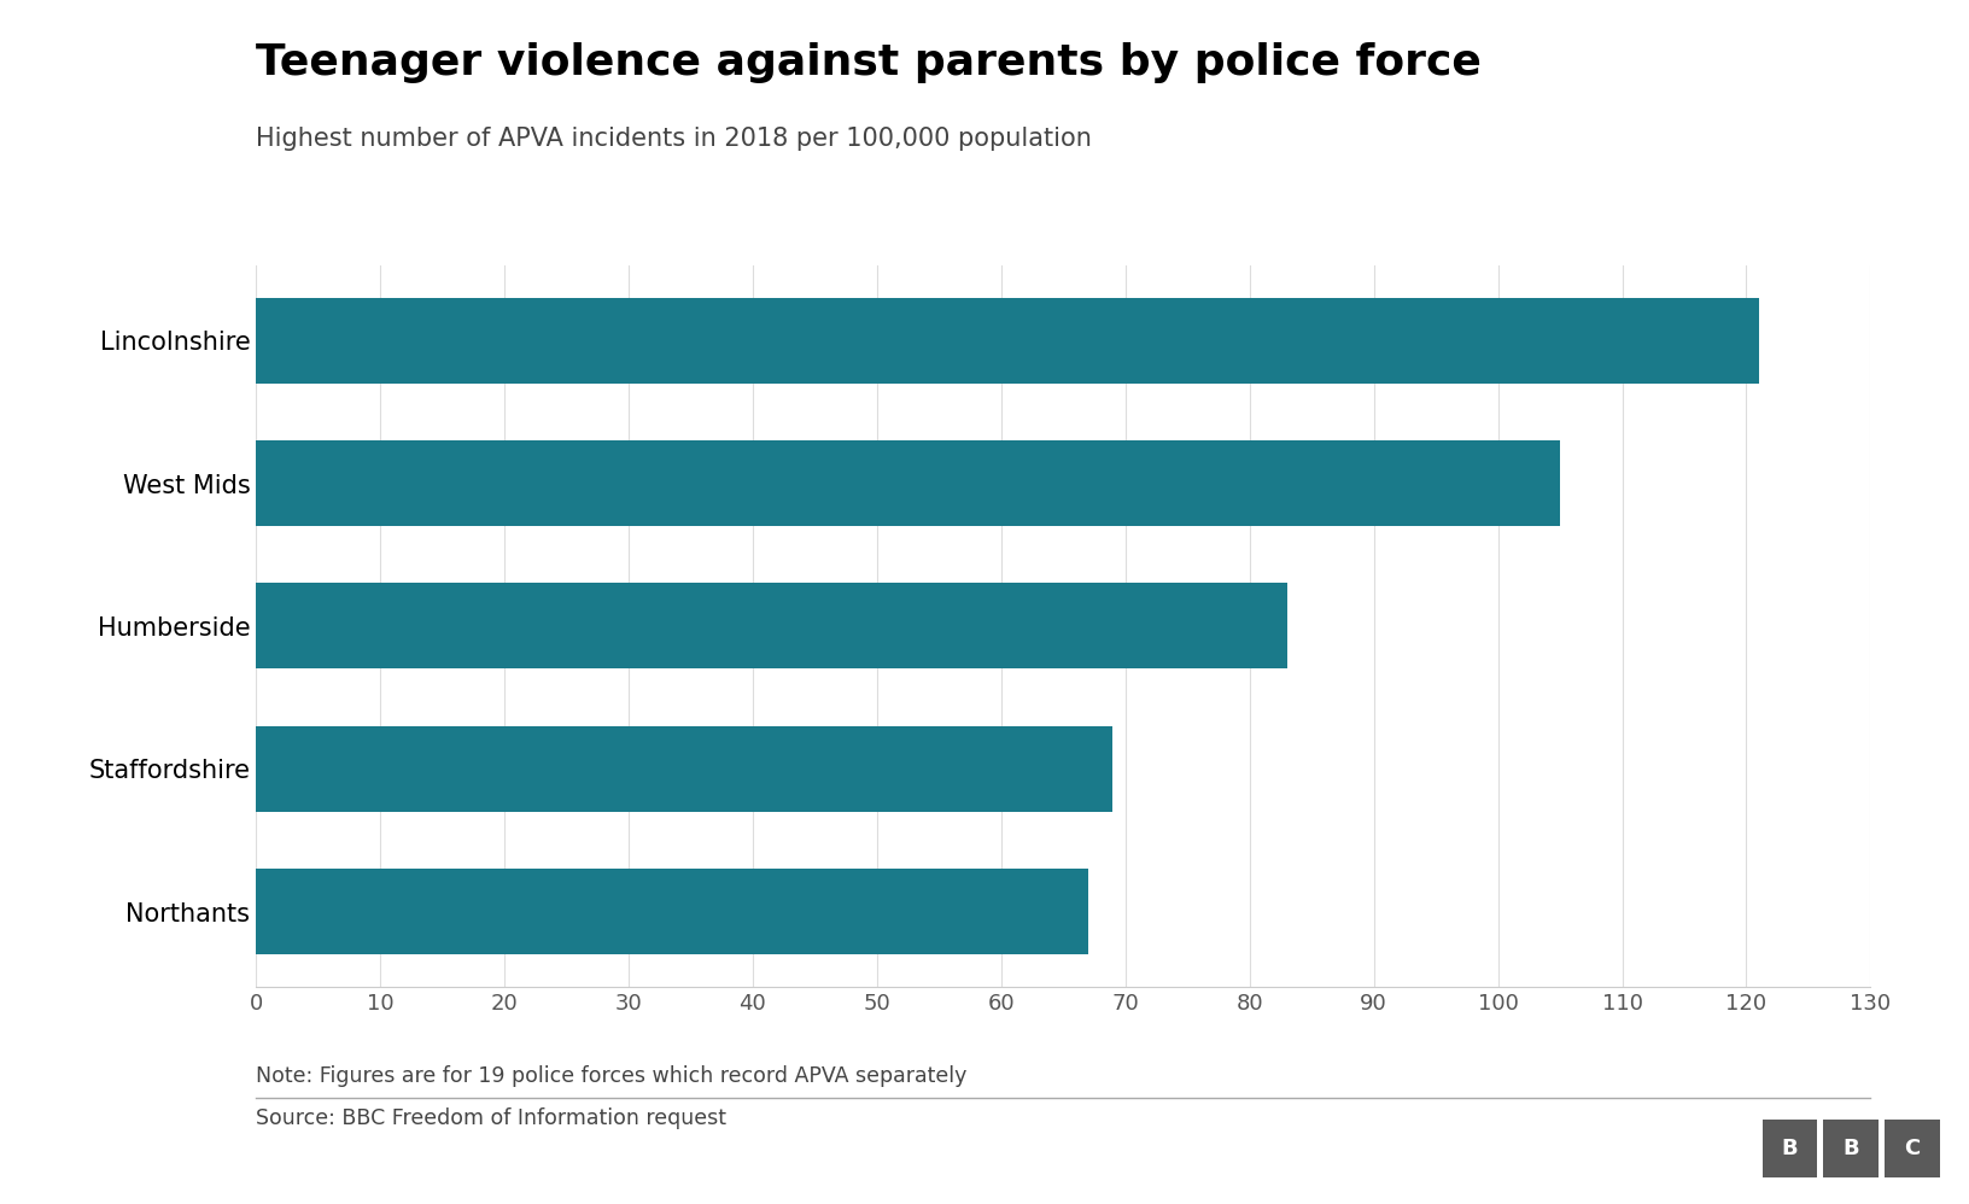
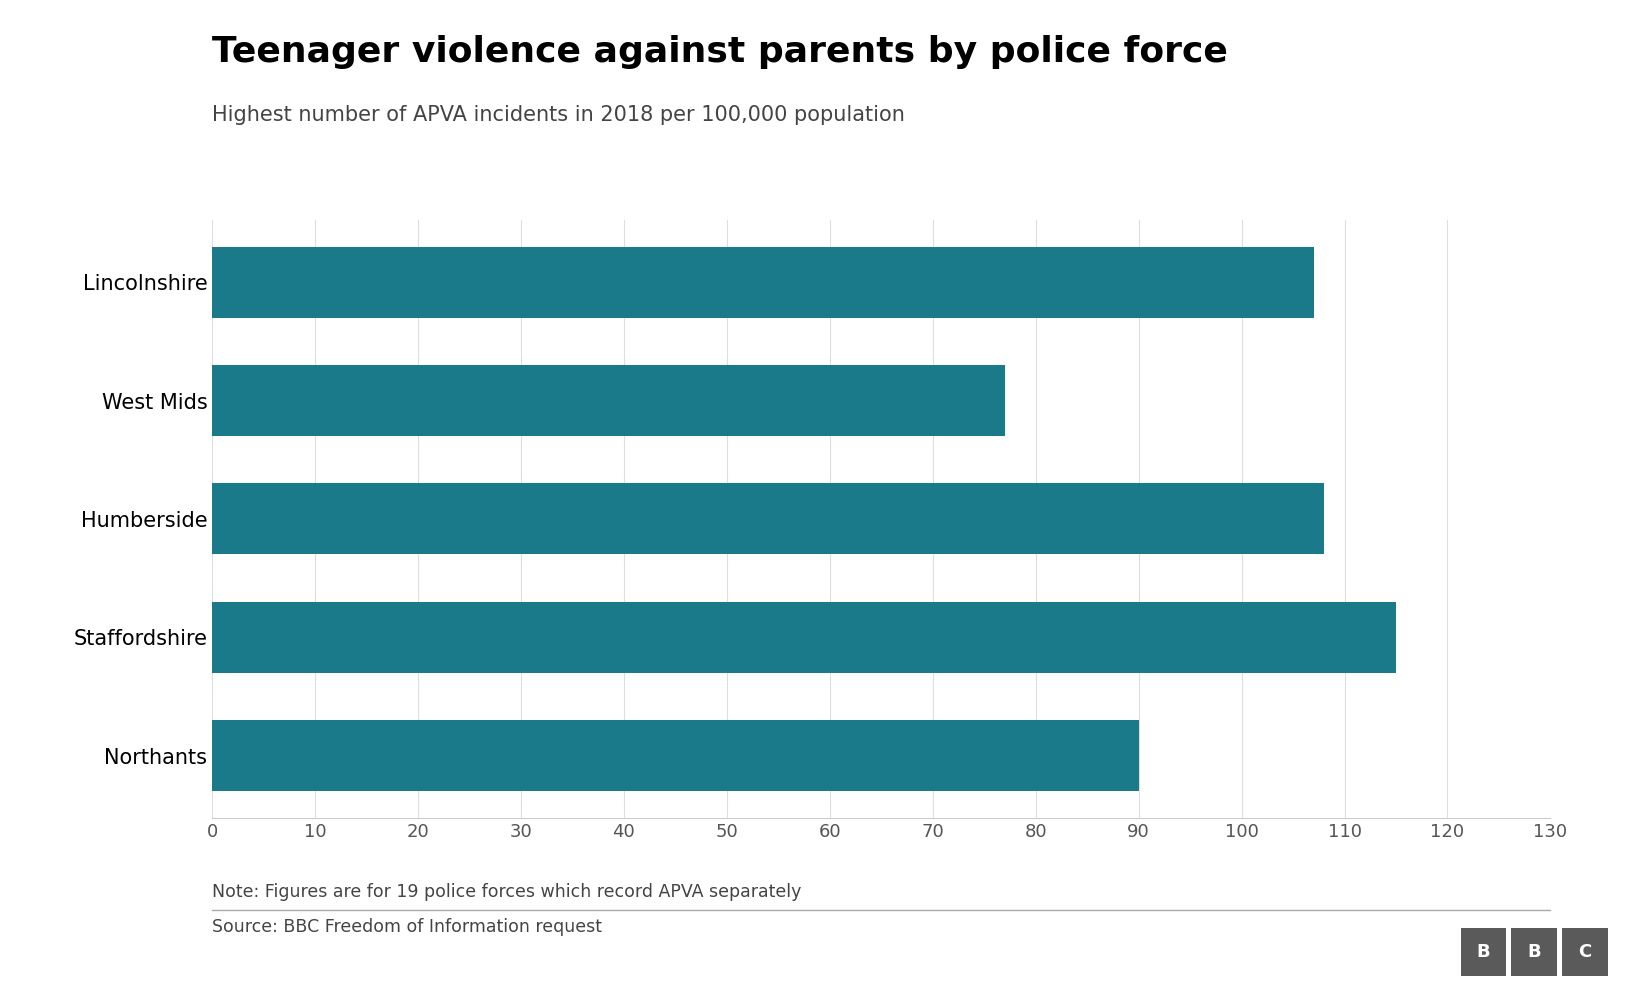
Lincolnshire: 121 -> 107
West Mids: 105 -> 77
Humberside: 83 -> 108
Staffordshire: 69 -> 115
Northants: 67 -> 90
